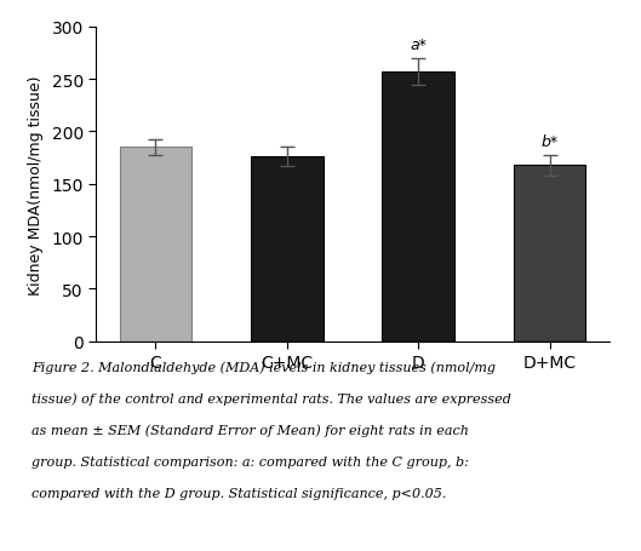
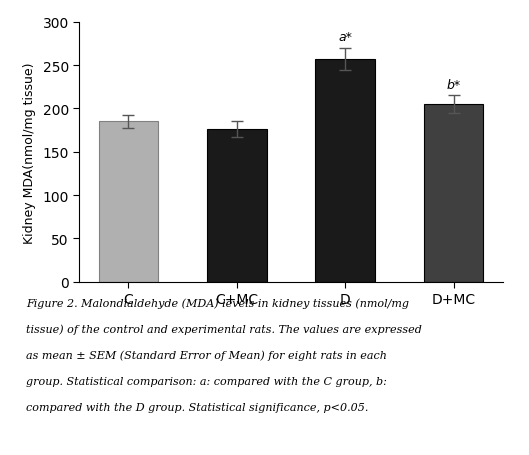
D+MC: 168 -> 205
